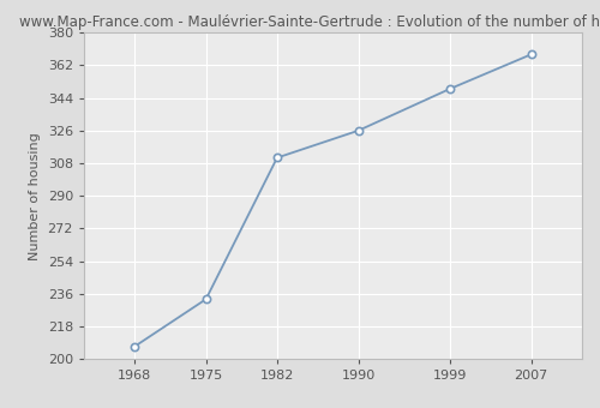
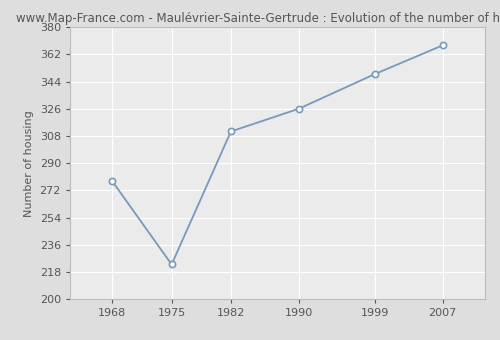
1968: 207 -> 278
1975: 233 -> 223
